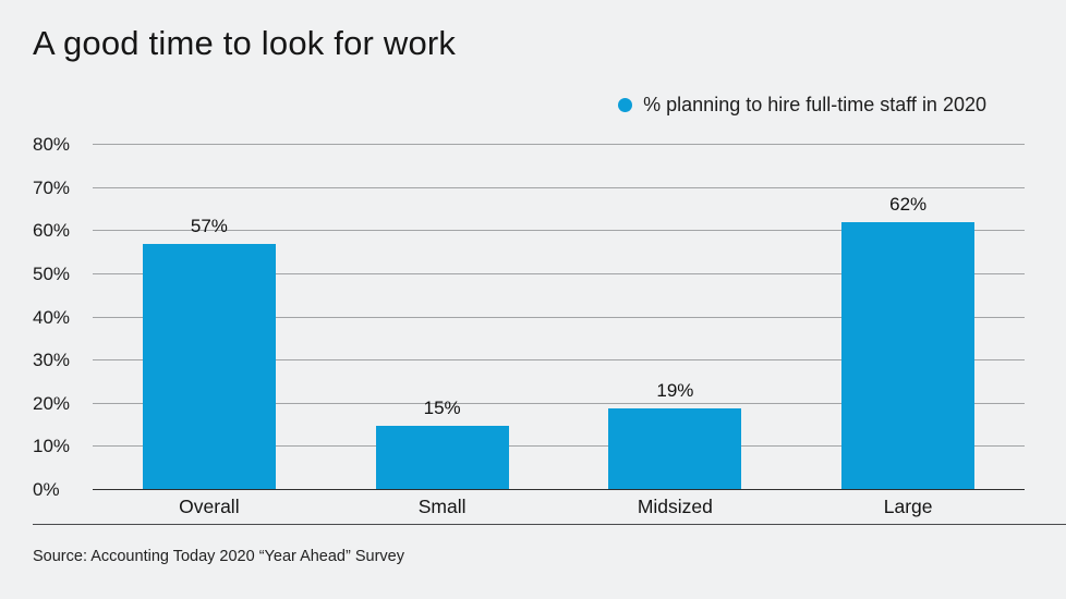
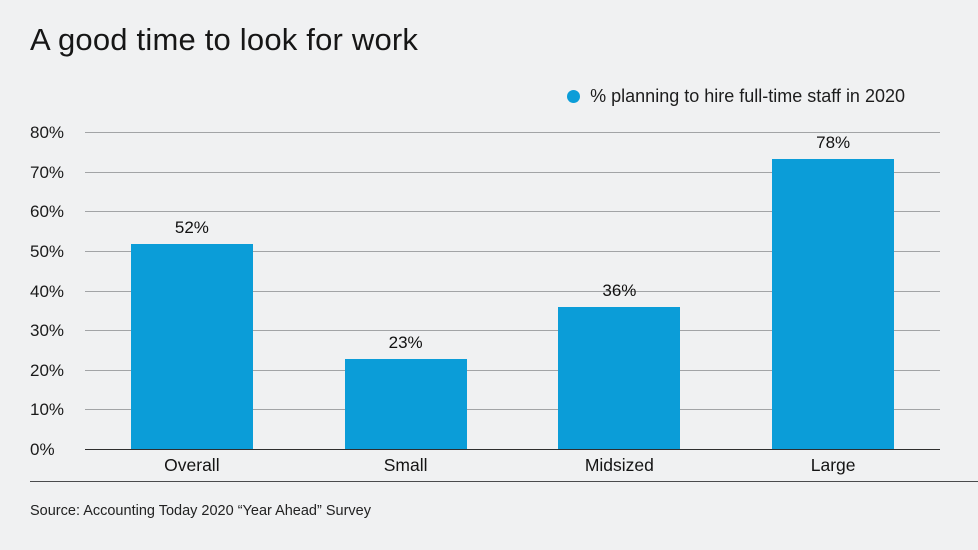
Overall: 57% -> 52%
Small: 15% -> 23%
Midsized: 19% -> 36%
Large: 62% -> 78%
